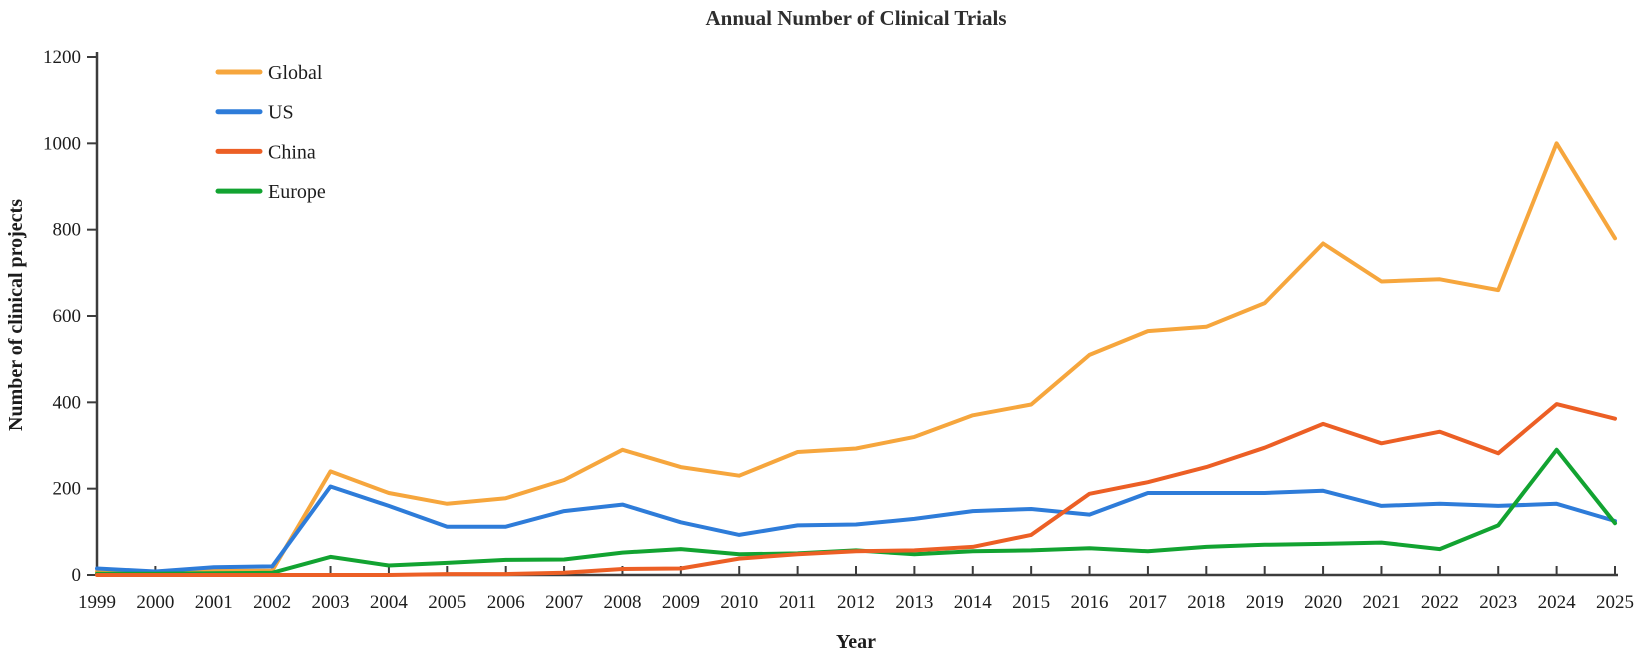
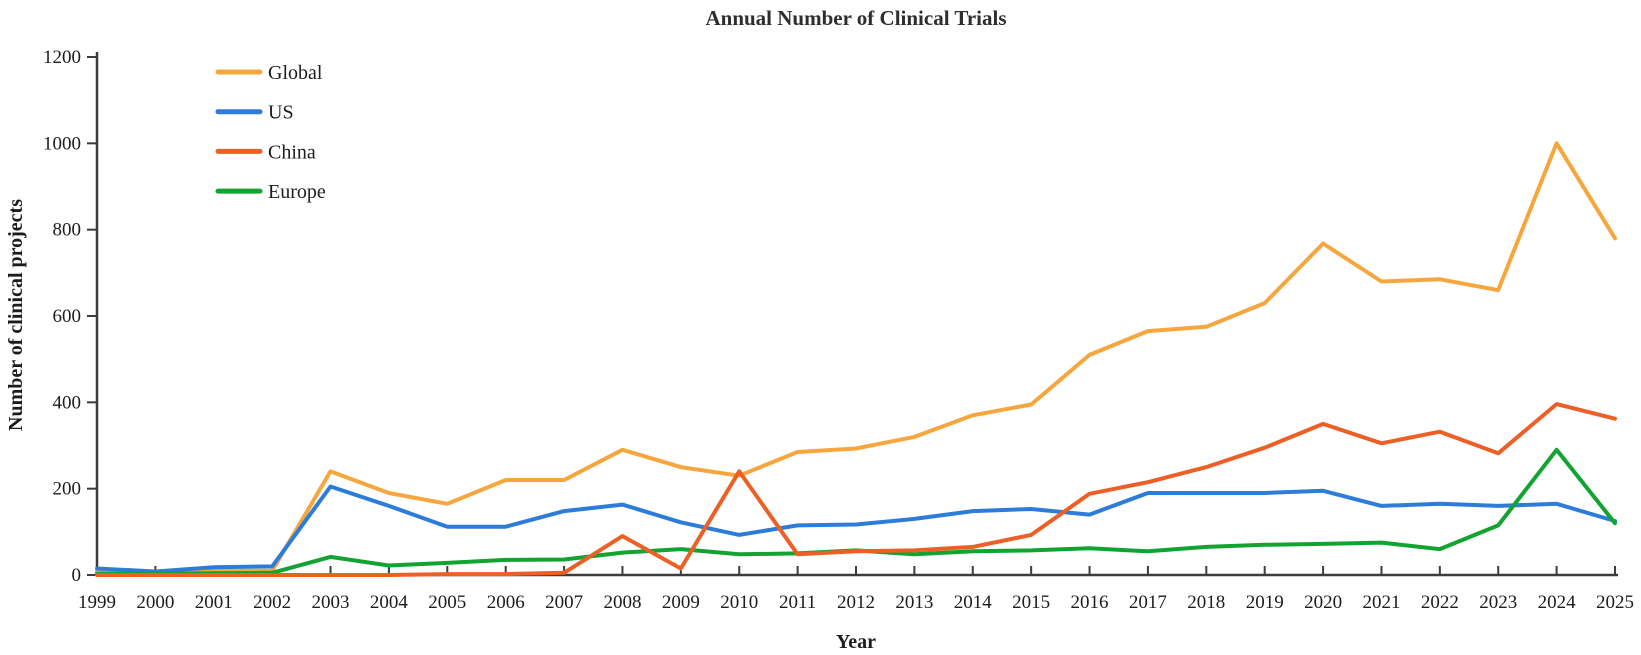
Global/2006: 180 -> 220
China/2008: 10 -> 90
China/2010: 40 -> 240
